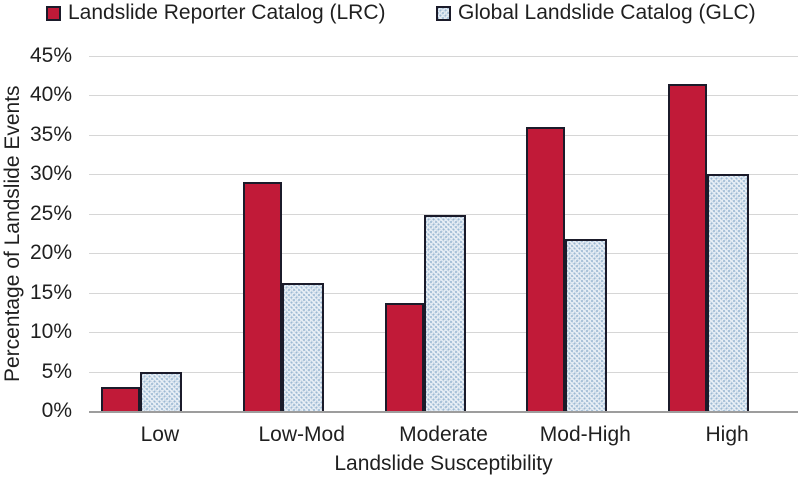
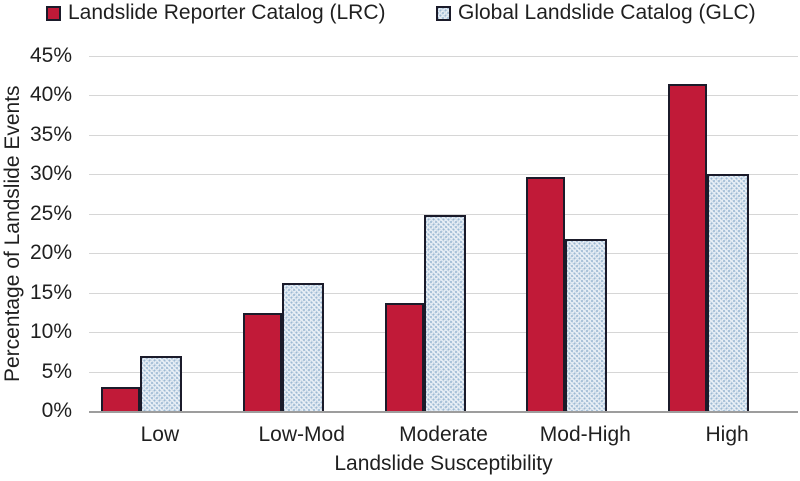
Global Landslide Catalog (GLC)/Low: 5% -> 7%
Landslide Reporter Catalog (LRC)/Low-Mod: 29% -> 12%
Landslide Reporter Catalog (LRC)/Mod-High: 36% -> 30%
